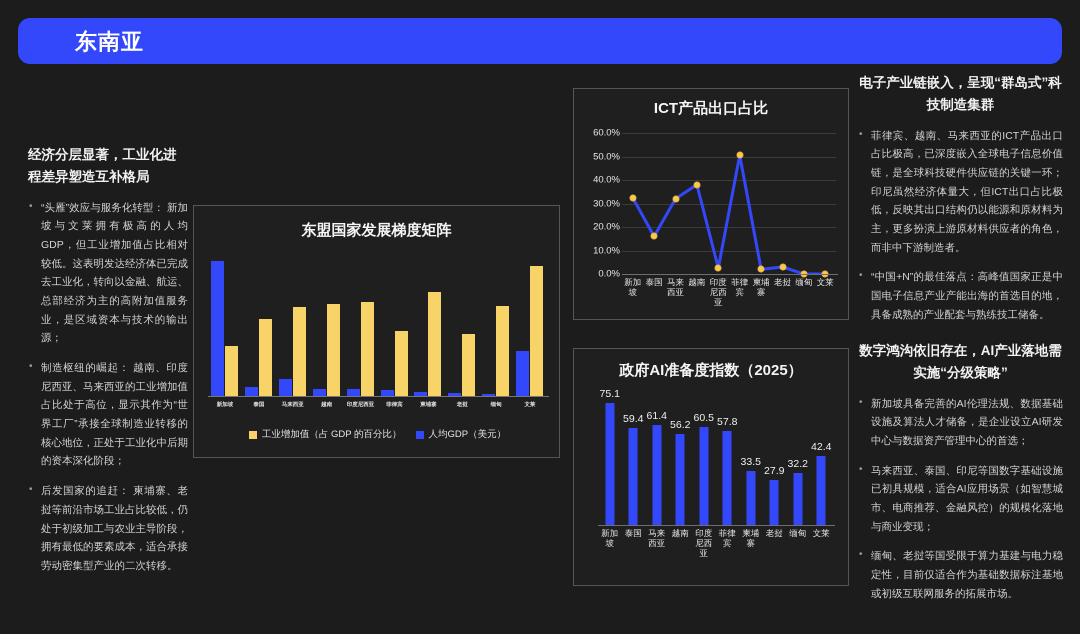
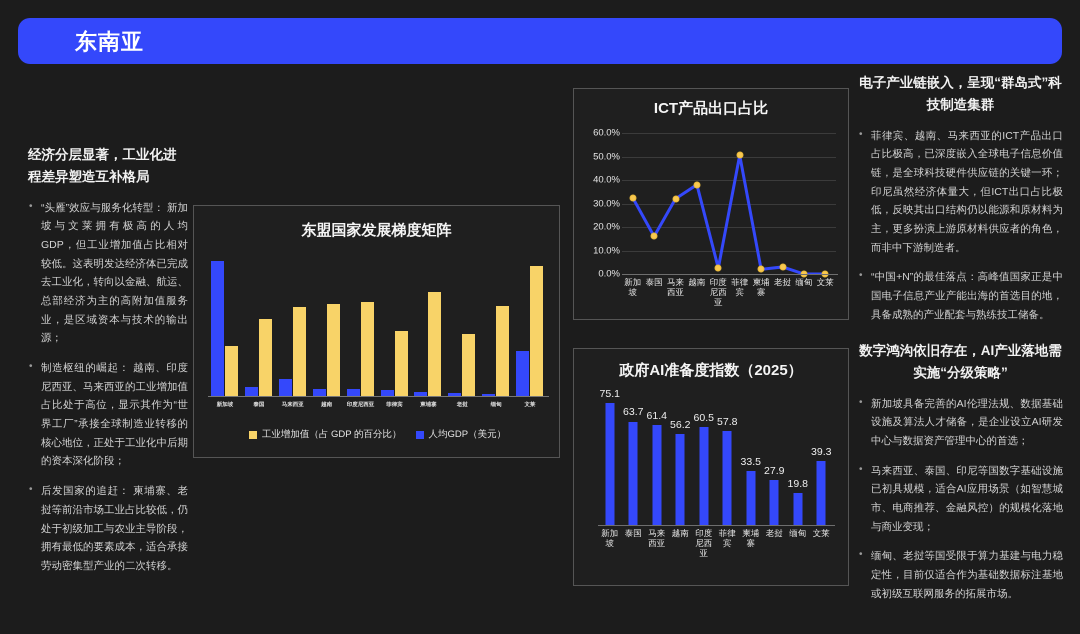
政府AI准备度指数（2025）/泰国: 59.4 -> 63.7
政府AI准备度指数（2025）/缅甸: 32.2 -> 19.8
政府AI准备度指数（2025）/文莱: 42.4 -> 39.3
